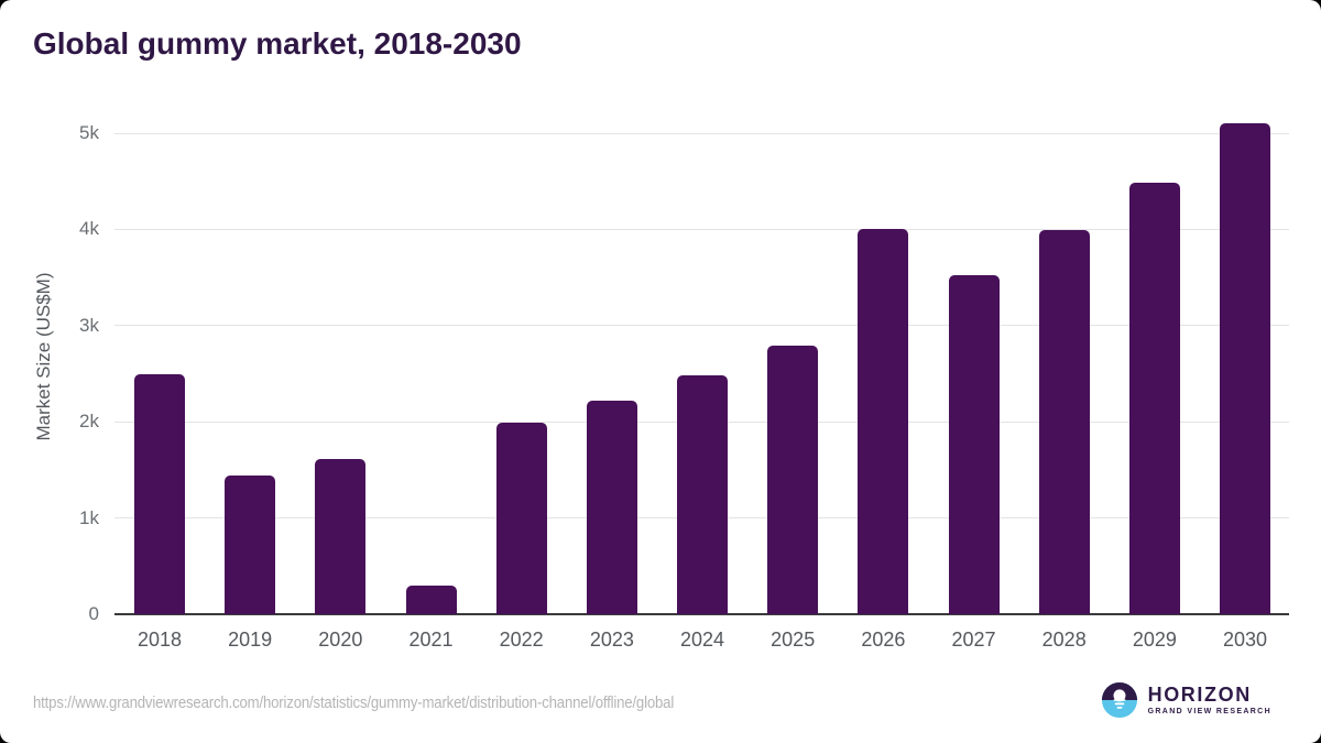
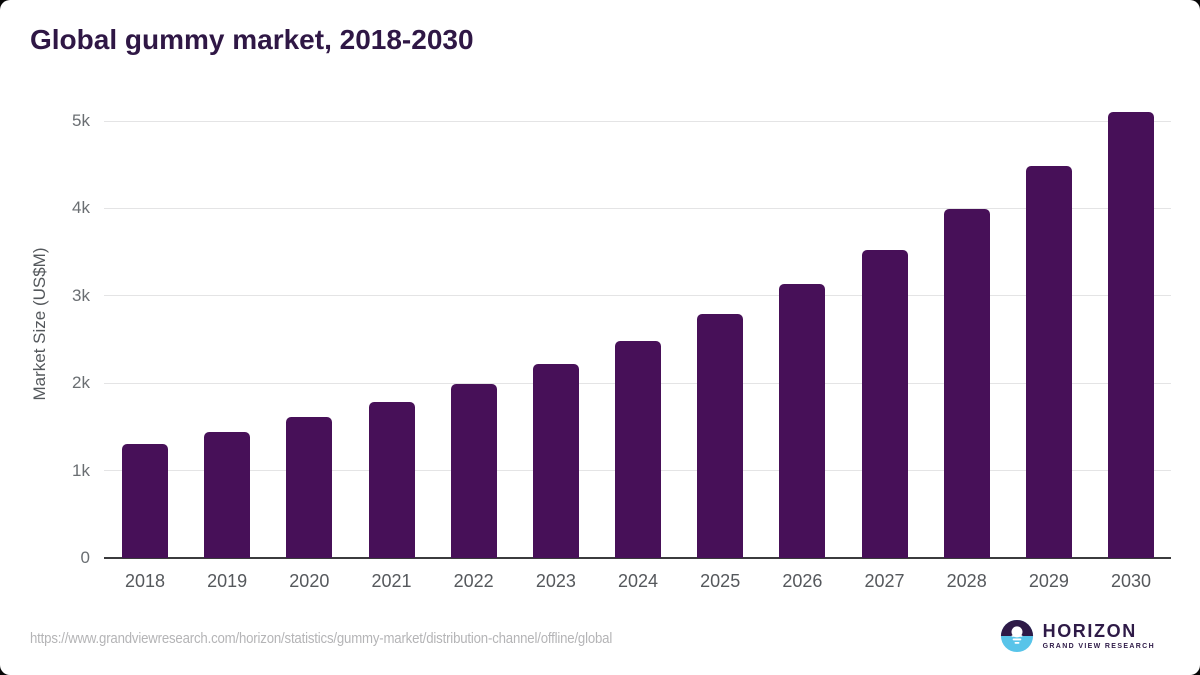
2018: 2.5k -> 1.3k
2021: 0.3k -> 1.8k
2026: 4.0k -> 3.1k
